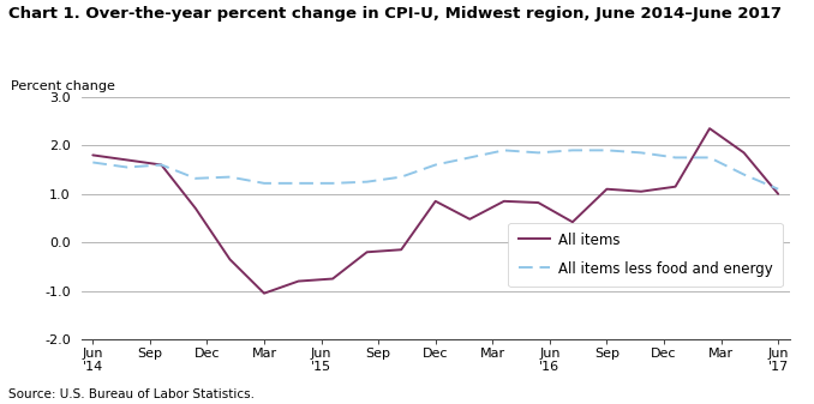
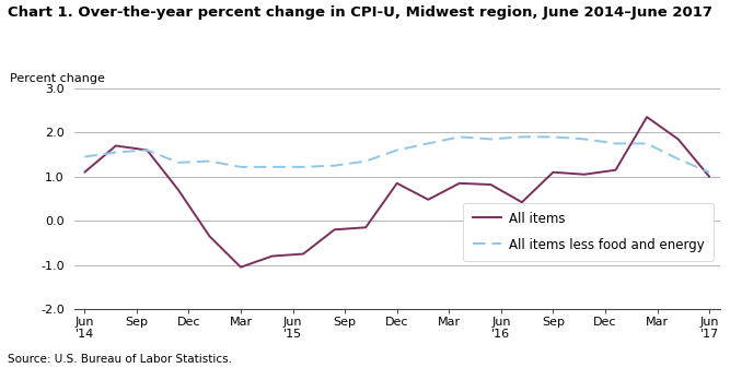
All items/Jun '14: 1.80 -> 1.10
All items less food and energy/Jun '14: 1.65 -> 1.45
